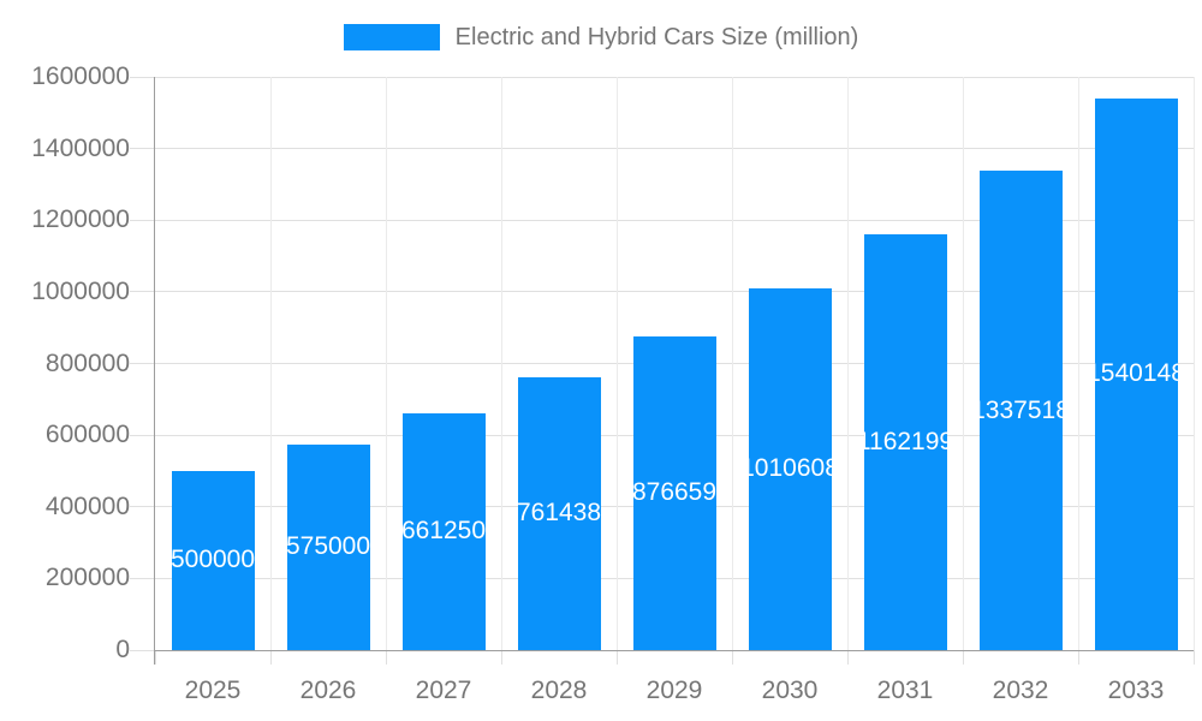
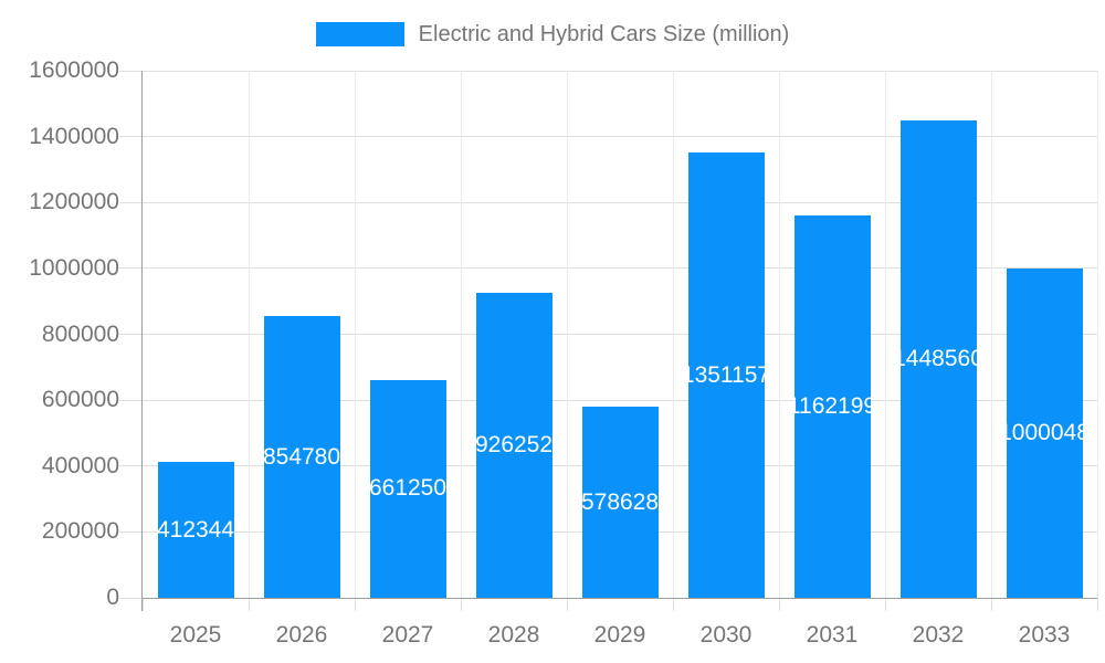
2025: 500000 -> 412344
2026: 575000 -> 854780
2028: 761438 -> 926252
2029: 876659 -> 578628
2030: 1010608 -> 1351157
2032: 1337518 -> 1448560
2033: 1540148 -> 1000048
